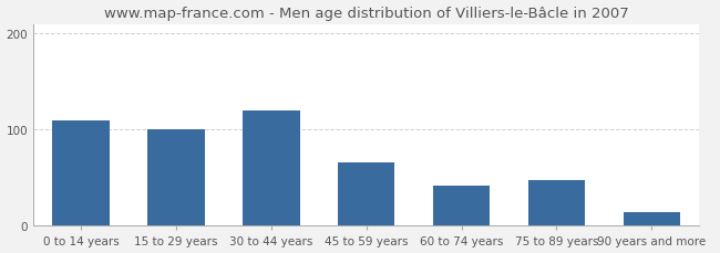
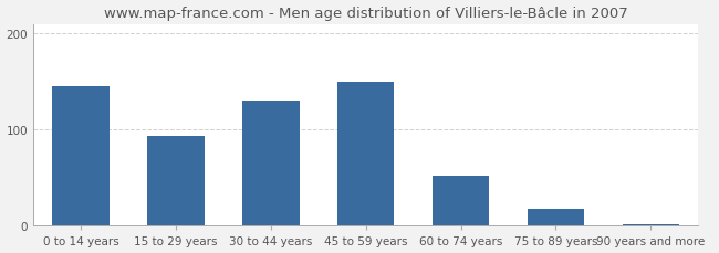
0 to 14 years: 110 -> 145
15 to 29 years: 100 -> 93
30 to 44 years: 120 -> 130
45 to 59 years: 66 -> 150
60 to 74 years: 42 -> 52
75 to 89 years: 48 -> 18
90 years and more: 14 -> 2
